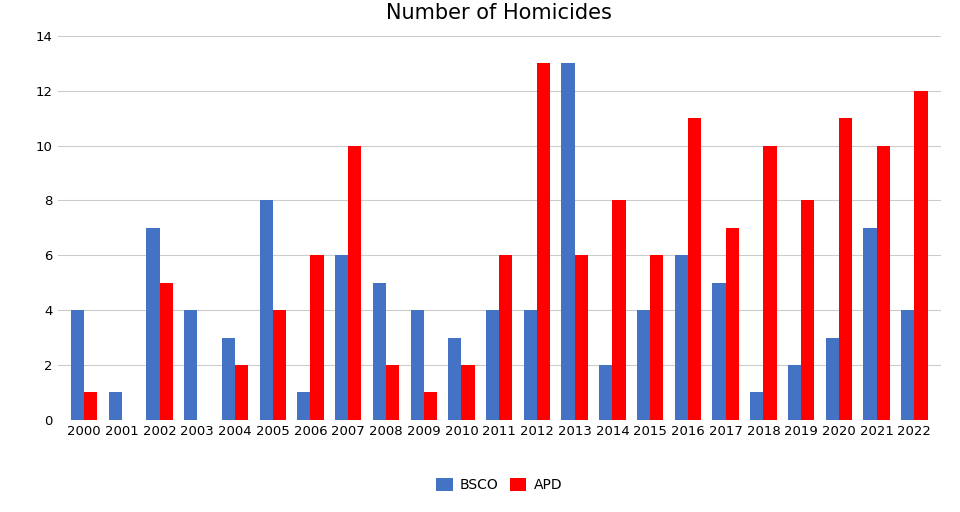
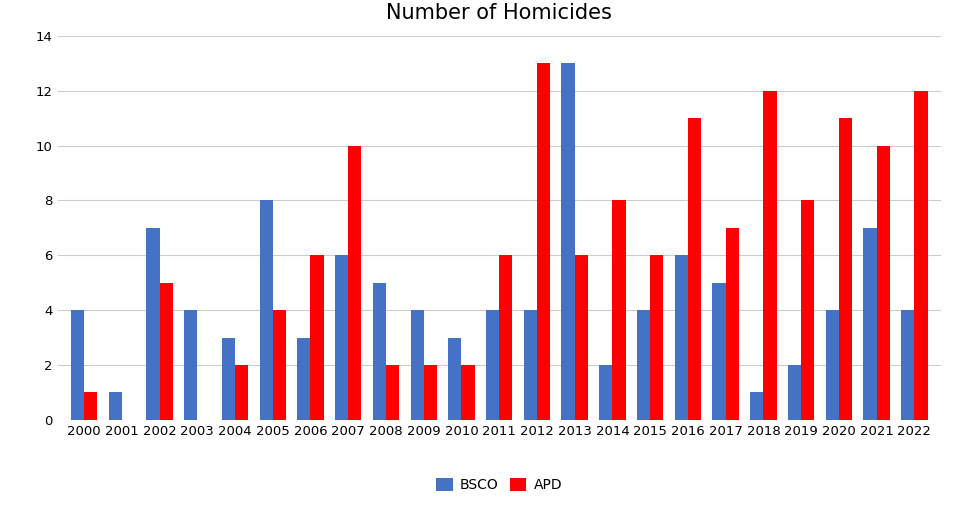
BSCO/2006: 1 -> 3
APD/2009: 1 -> 2
APD/2018: 10 -> 12
BSCO/2020: 3 -> 4
